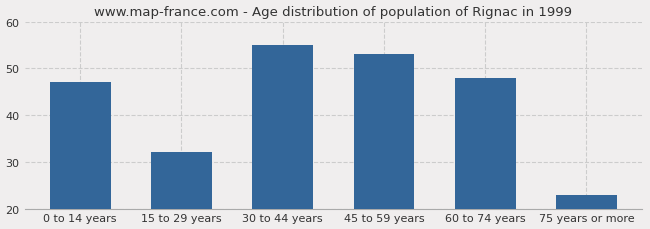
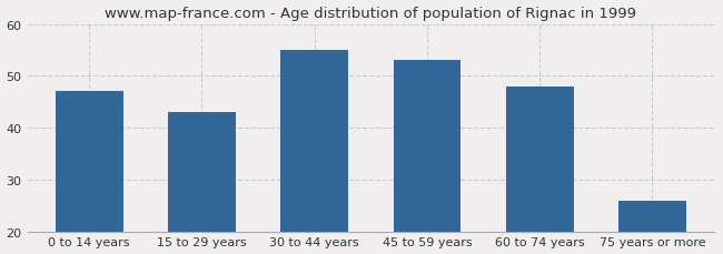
15 to 29 years: 32 -> 43
75 years or more: 23 -> 26
